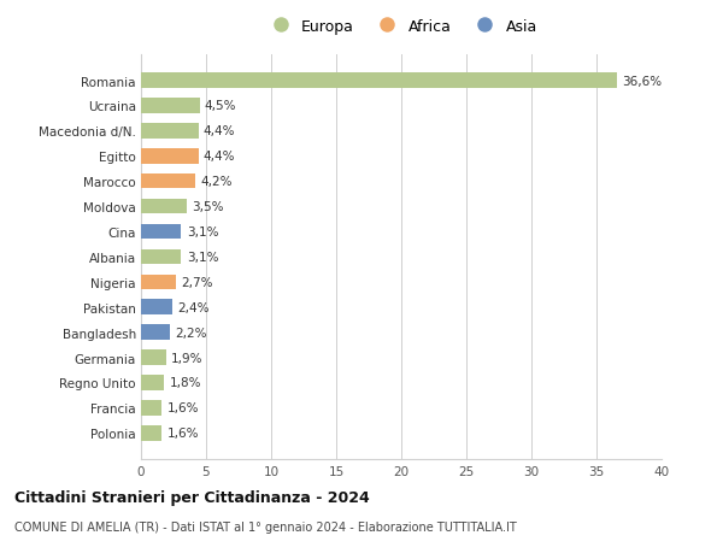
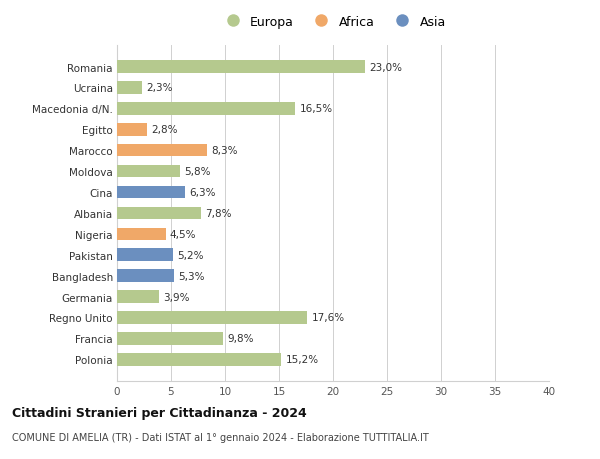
Romania: 36,6% -> 23,0%
Ucraina: 4,5% -> 2,3%
Macedonia d/N.: 4,4% -> 16,5%
Egitto: 4,4% -> 2,8%
Marocco: 4,2% -> 8,3%
Moldova: 3,5% -> 5,8%
Cina: 3,1% -> 6,3%
Albania: 3,1% -> 7,8%
Nigeria: 2,7% -> 4,5%
Pakistan: 2,4% -> 5,2%
Bangladesh: 2,2% -> 5,3%
Germania: 1,9% -> 3,9%
Regno Unito: 1,8% -> 17,6%
Francia: 1,6% -> 9,8%
Polonia: 1,6% -> 15,2%
